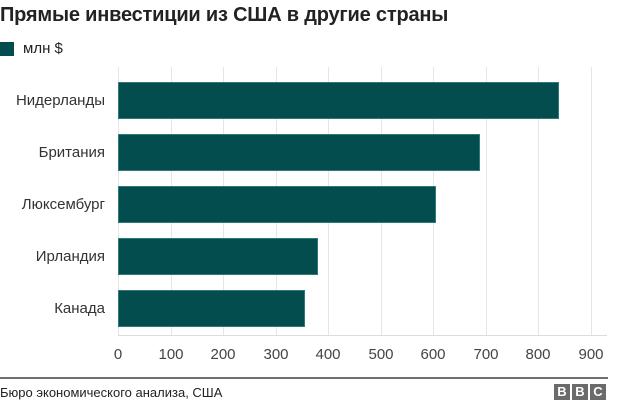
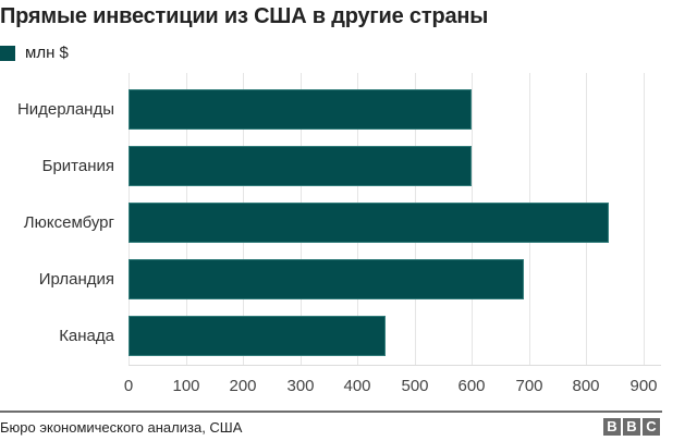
Нидерланды: 840 -> 600
Британия: 690 -> 600
Люксембург: 600 -> 840
Ирландия: 380 -> 690
Канада: 360 -> 450
